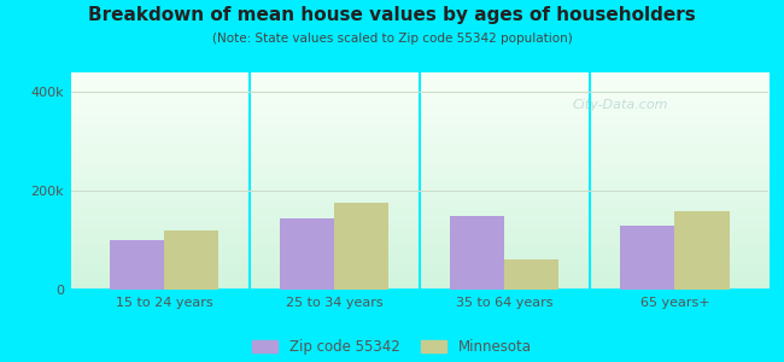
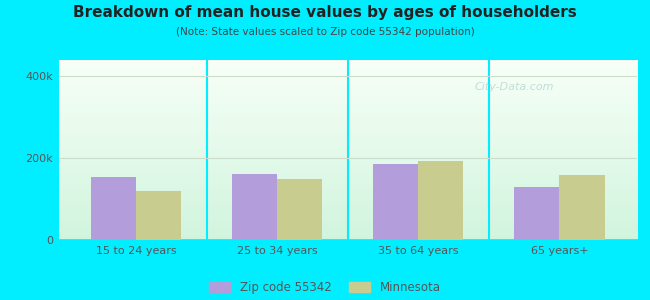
Zip code 55342/15 to 24 years: 100k -> 155k
Zip code 55342/25 to 34 years: 145k -> 162k
Minnesota/25 to 34 years: 175k -> 150k
Zip code 55342/35 to 64 years: 150k -> 185k
Minnesota/35 to 64 years: 60k -> 193k
